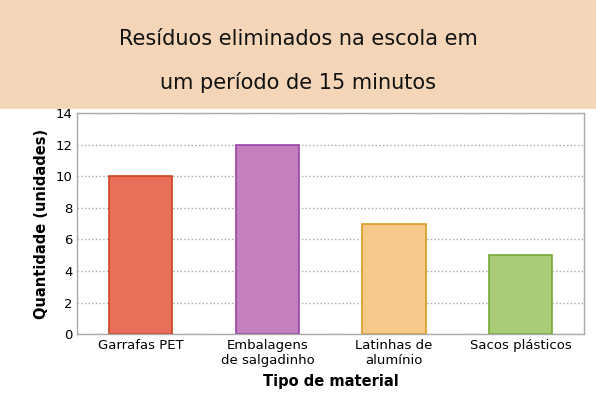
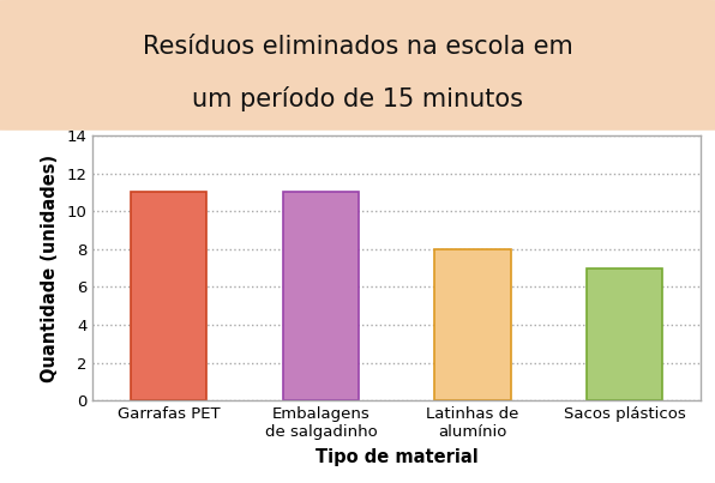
Garrafas PET: 10 -> 11
Embalagens de salgadinho: 12 -> 11
Latinhas de alumínio: 7 -> 8
Sacos plásticos: 5 -> 7
